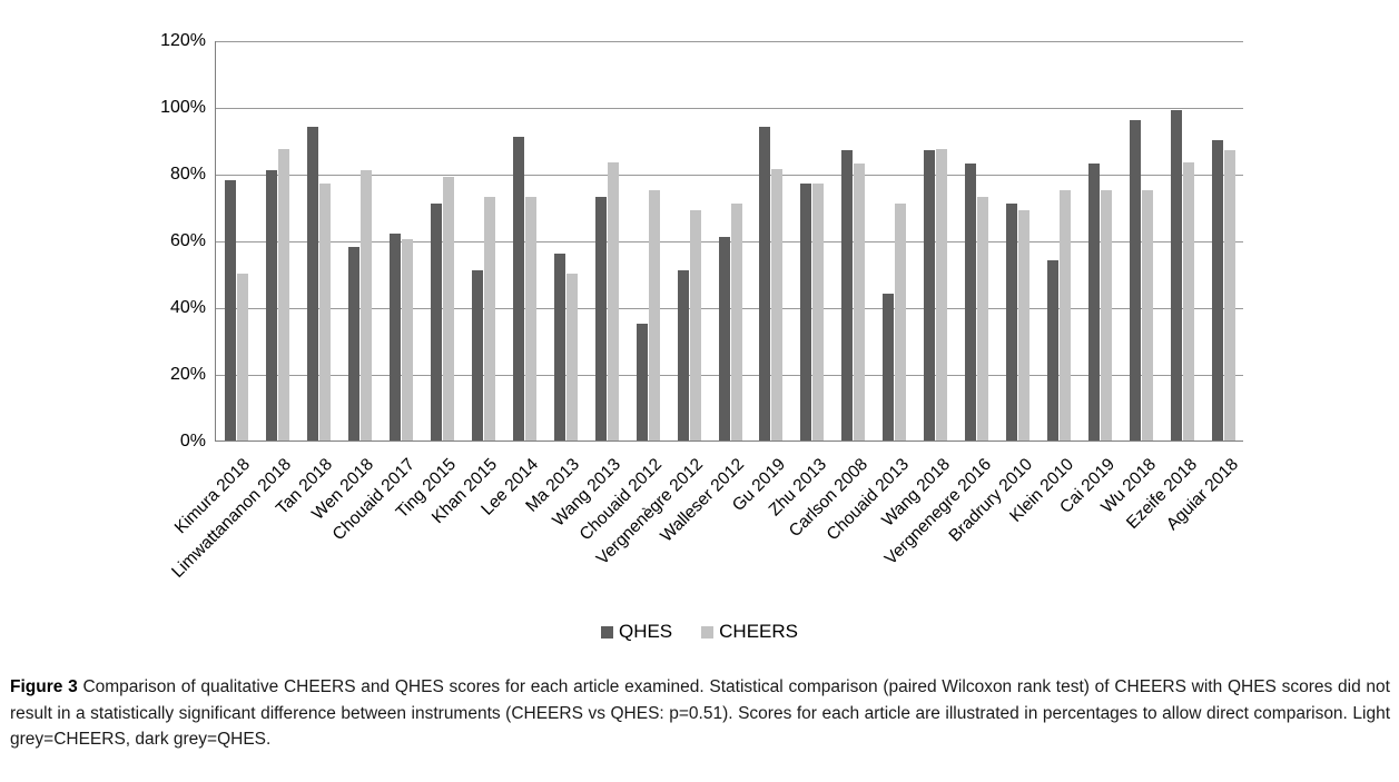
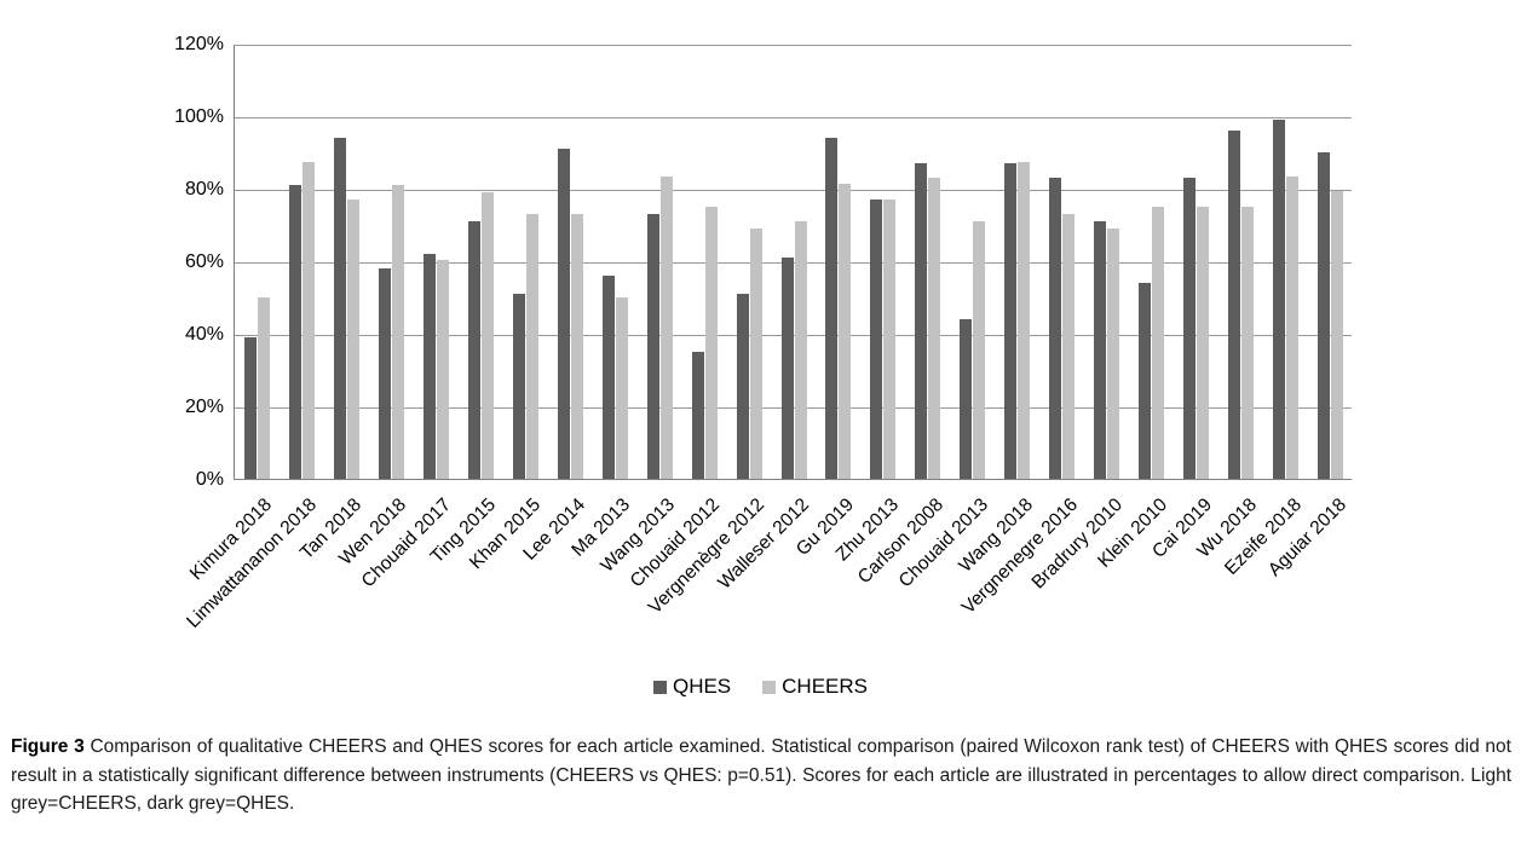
QHES/Kimura 2018: 78% -> 39%
CHEERS/Aguiar 2018: 87% -> 80%
